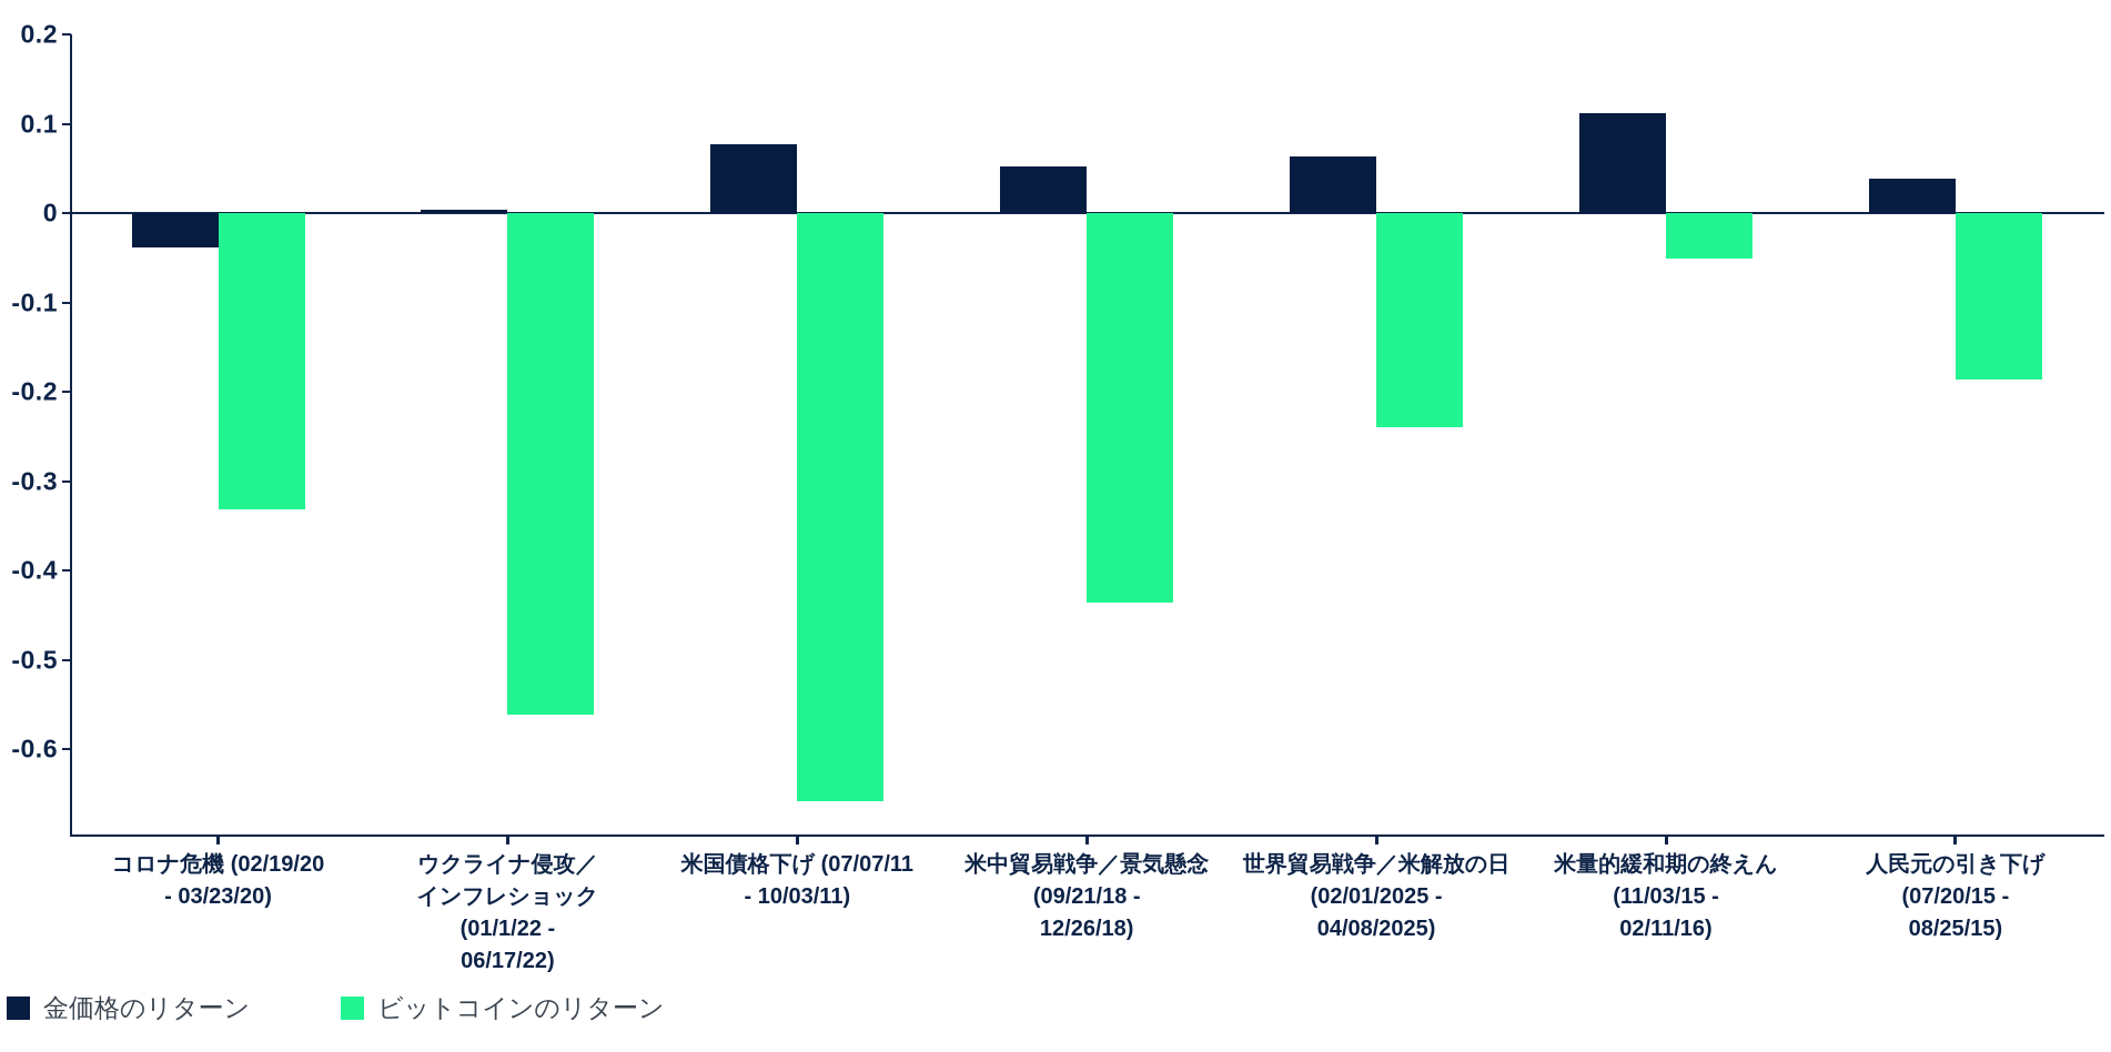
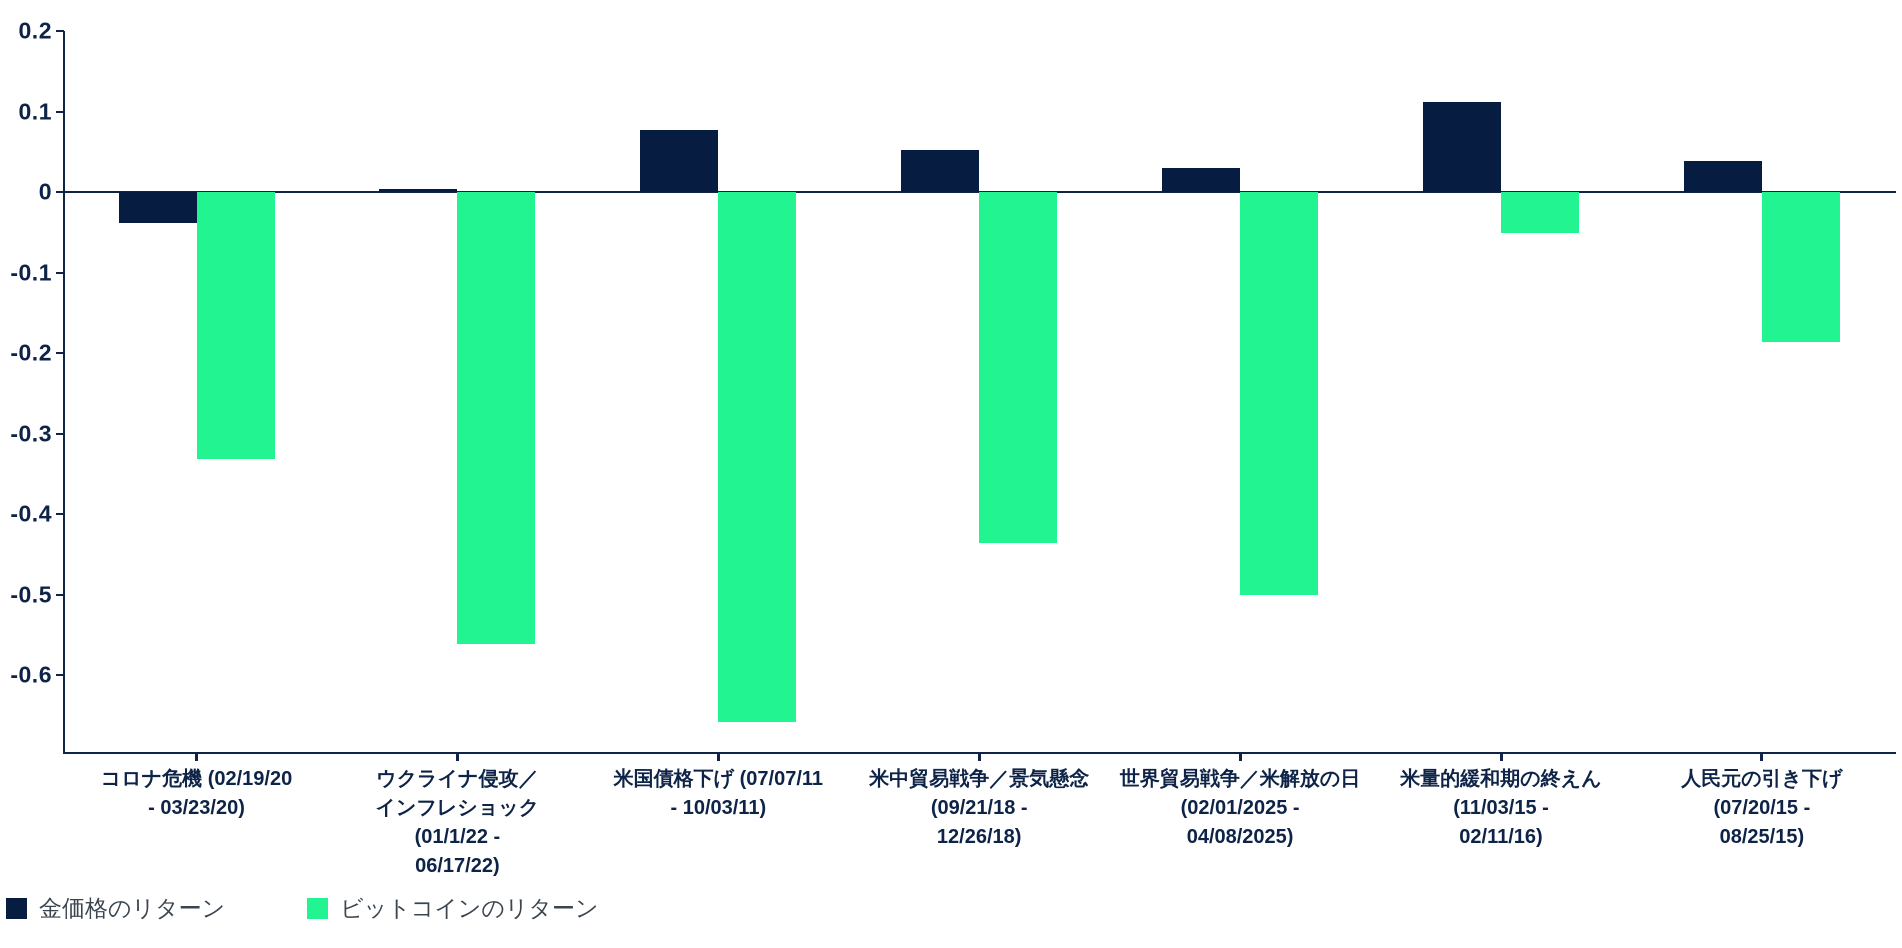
金価格のリターン/世界貿易戦争／米解放の日 (02/01/2025 - 04/08/2025): 0.06 -> 0.03
ビットコインのリターン/世界貿易戦争／米解放の日 (02/01/2025 - 04/08/2025): -0.24 -> -0.50
